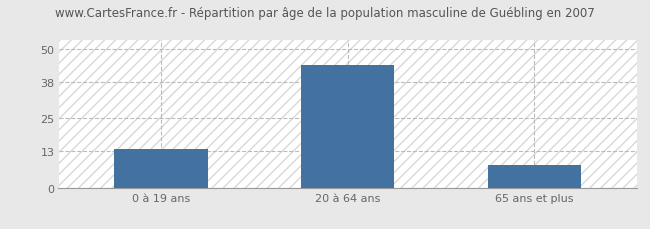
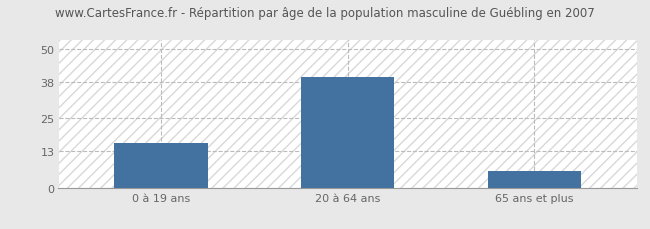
0 à 19 ans: 14 -> 16
20 à 64 ans: 44 -> 40
65 ans et plus: 8 -> 6
